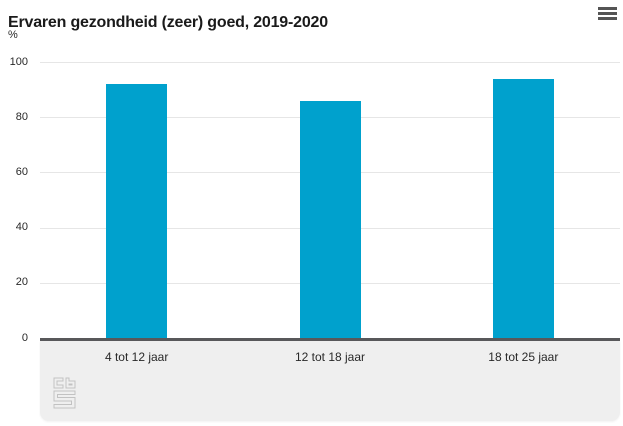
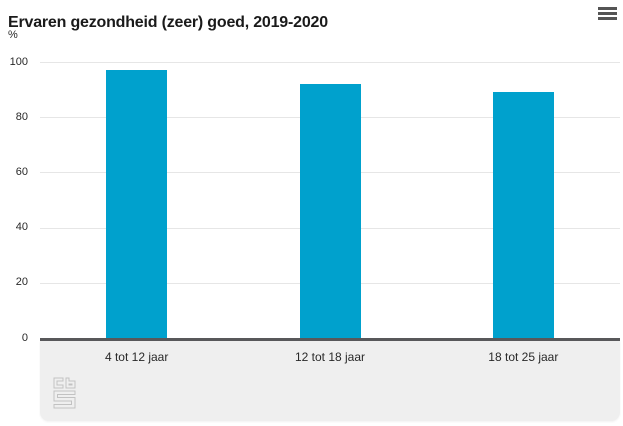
4 tot 12 jaar: 92 -> 97
12 tot 18 jaar: 86 -> 92
18 tot 25 jaar: 94 -> 89
